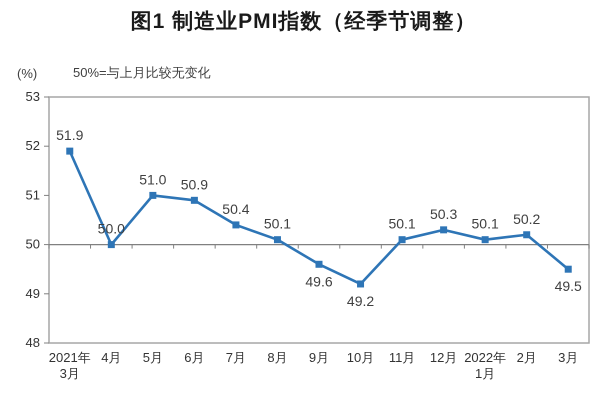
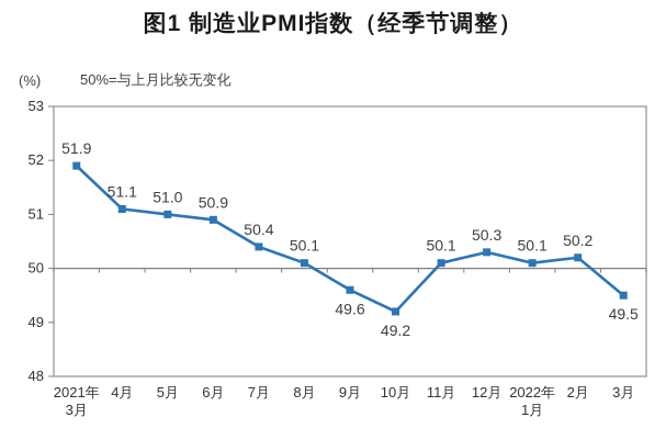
4月: 50.0 -> 51.1
